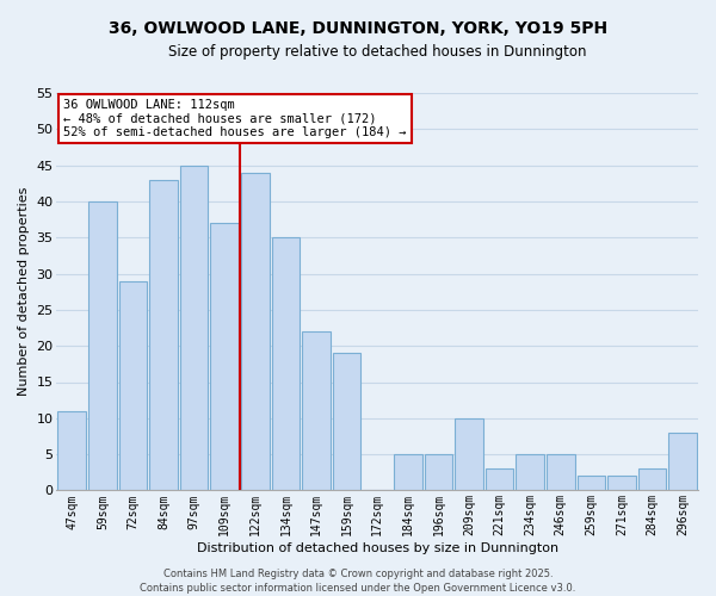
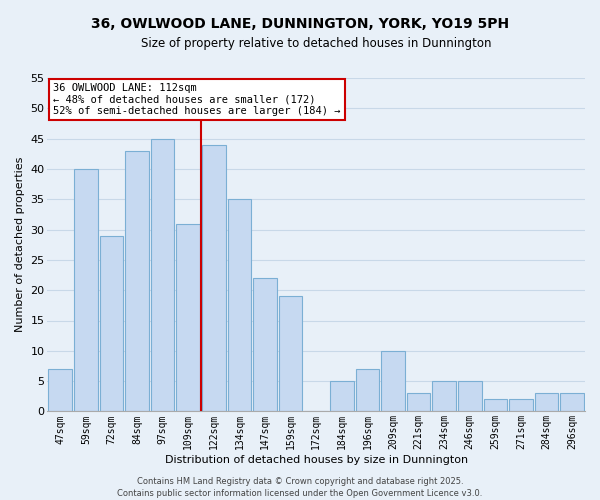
47sqm: 11 -> 7
109sqm: 37 -> 31
196sqm: 5 -> 7
296sqm: 8 -> 3
